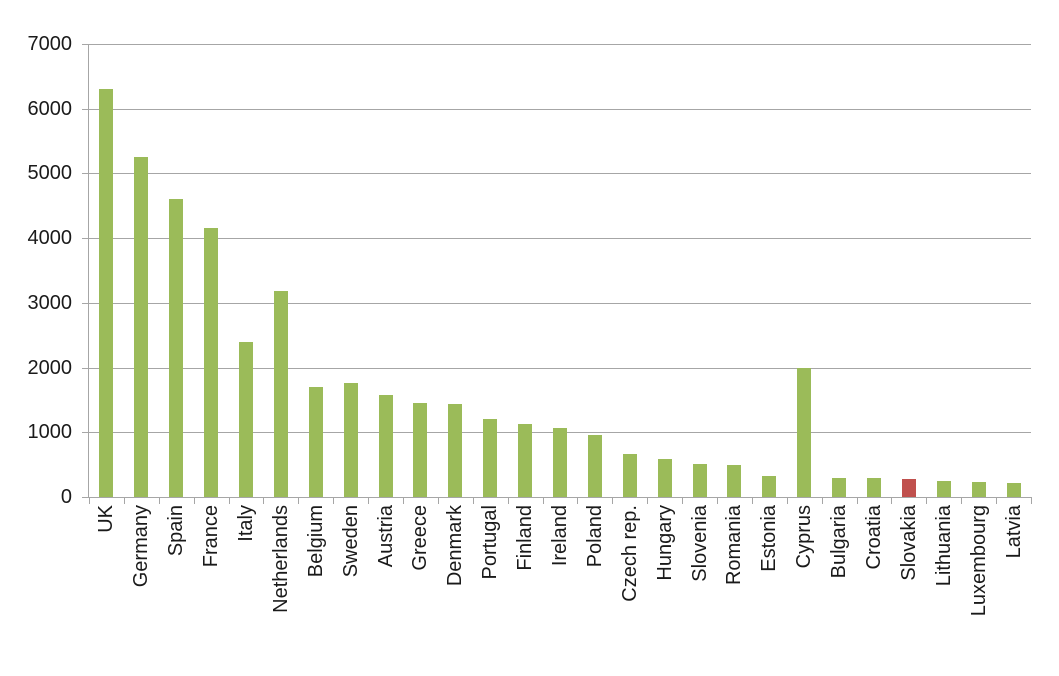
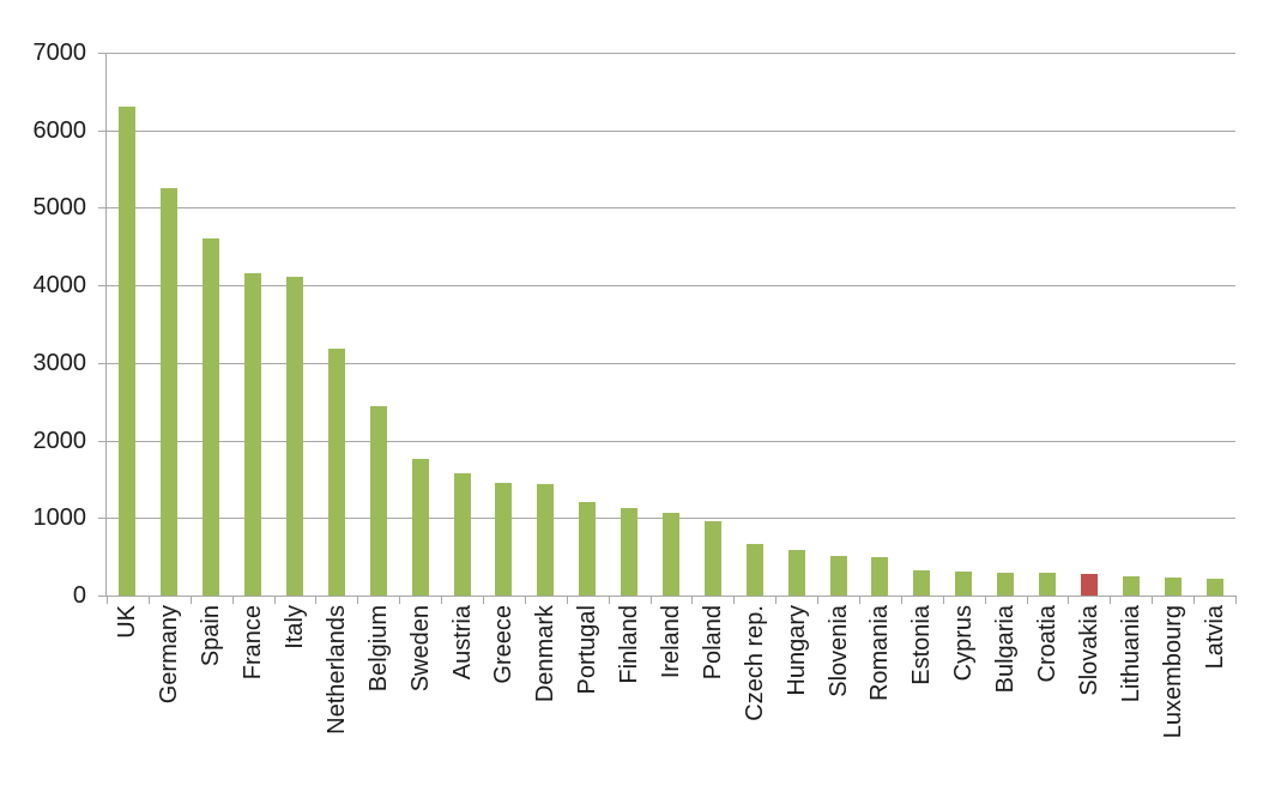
Italy: 2400 -> 4100
Belgium: 1700 -> 2400
Cyprus: 2000 -> 300
